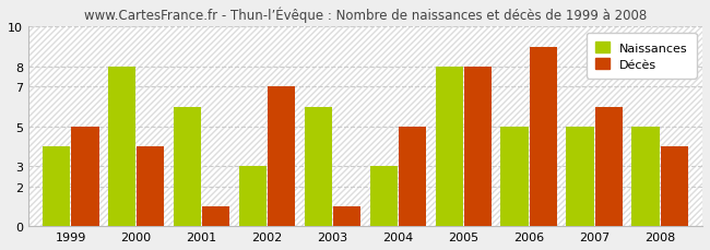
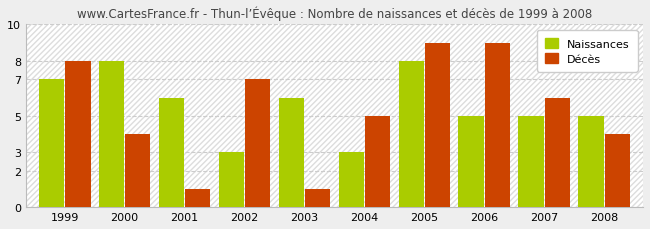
Naissances/1999: 4 -> 7
Décès/1999: 5 -> 8
Décès/2005: 8 -> 9
